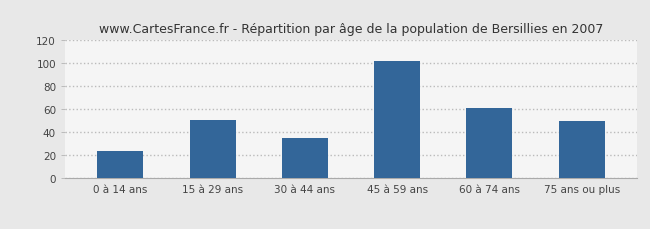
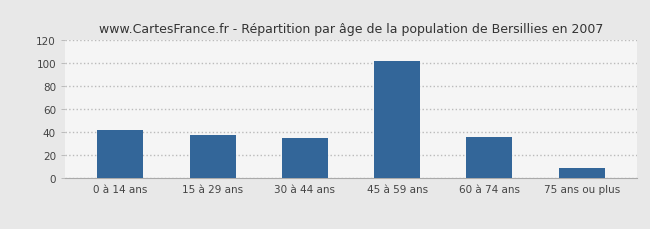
0 à 14 ans: 24 -> 42
15 à 29 ans: 51 -> 38
60 à 74 ans: 61 -> 36
75 ans ou plus: 50 -> 9
